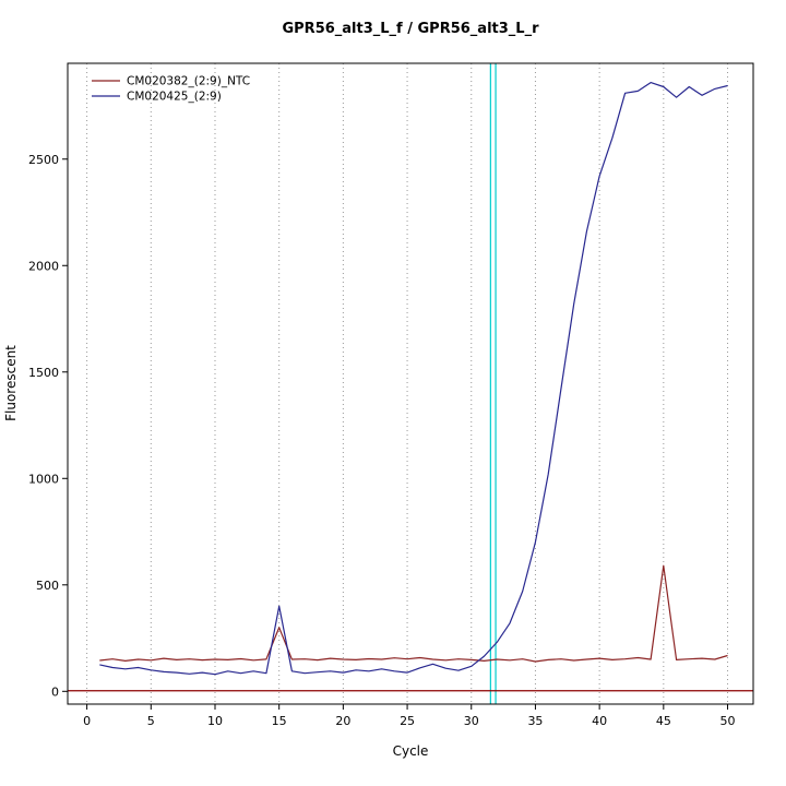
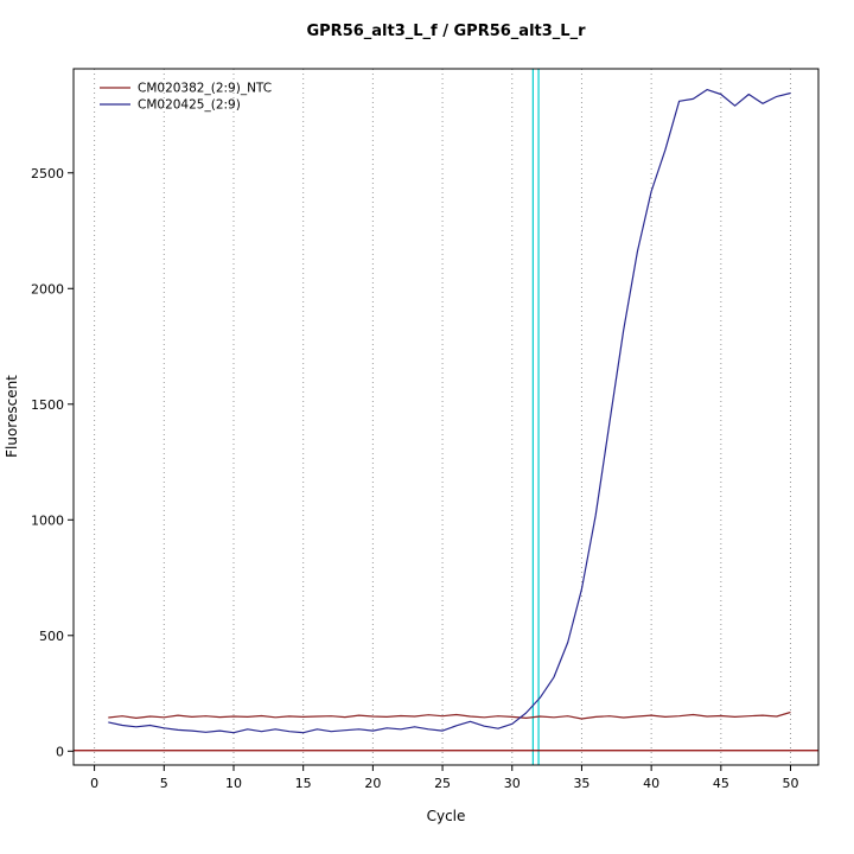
CM020382_(2:9)_NTC/15: 300 -> 150
CM020425_(2:9)/15: 400 -> 80
CM020382_(2:9)_NTC/45: 590 -> 150
